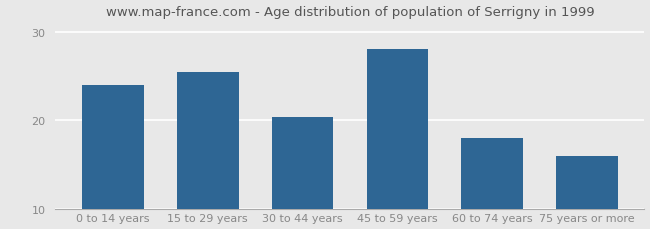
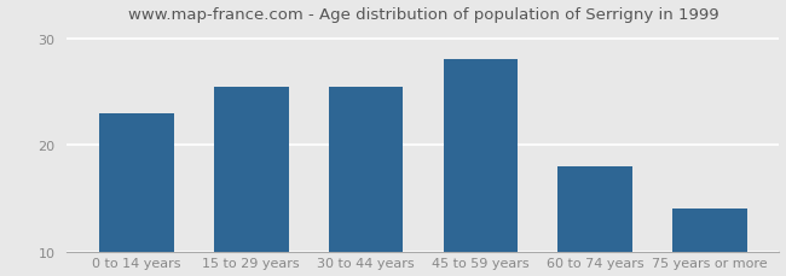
0 to 14 years: 24.0 -> 23.0
30 to 44 years: 20.4 -> 25.5
75 years or more: 16.0 -> 14.0
